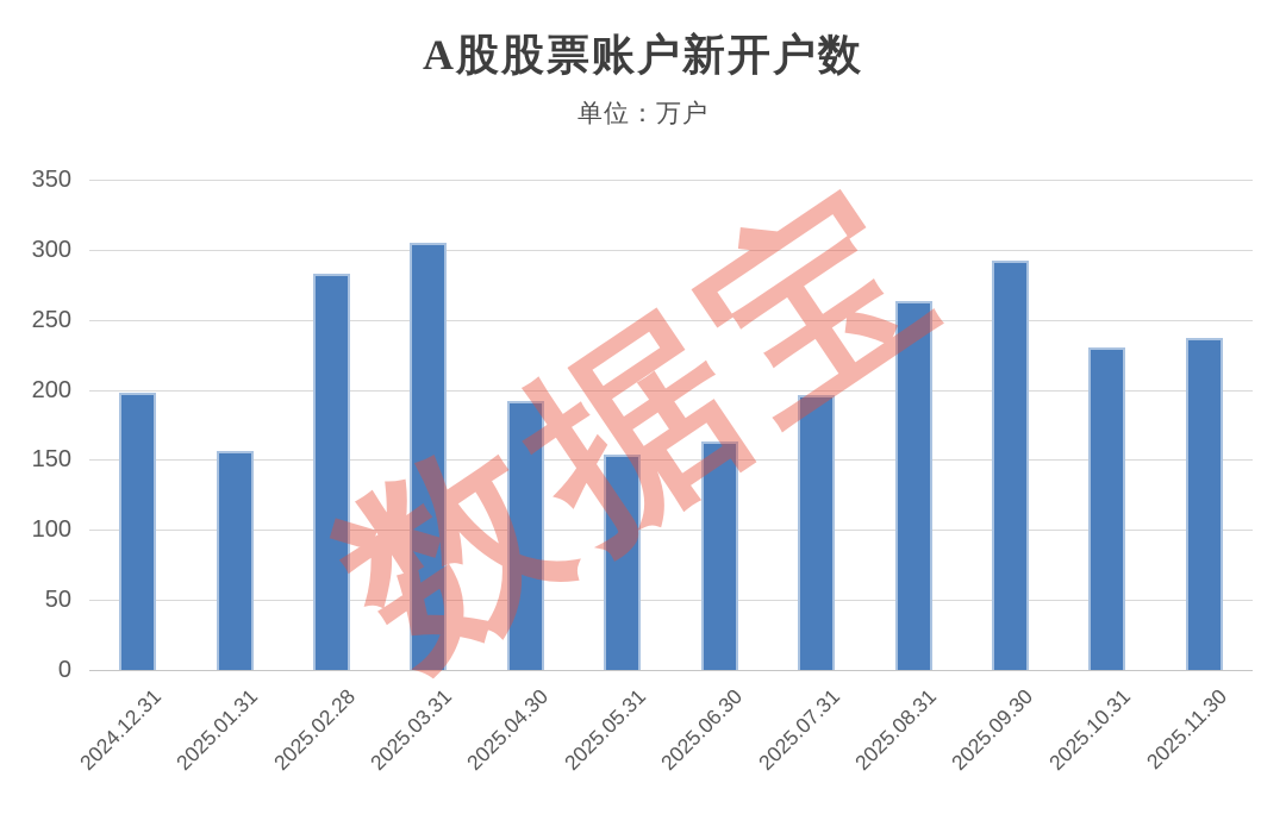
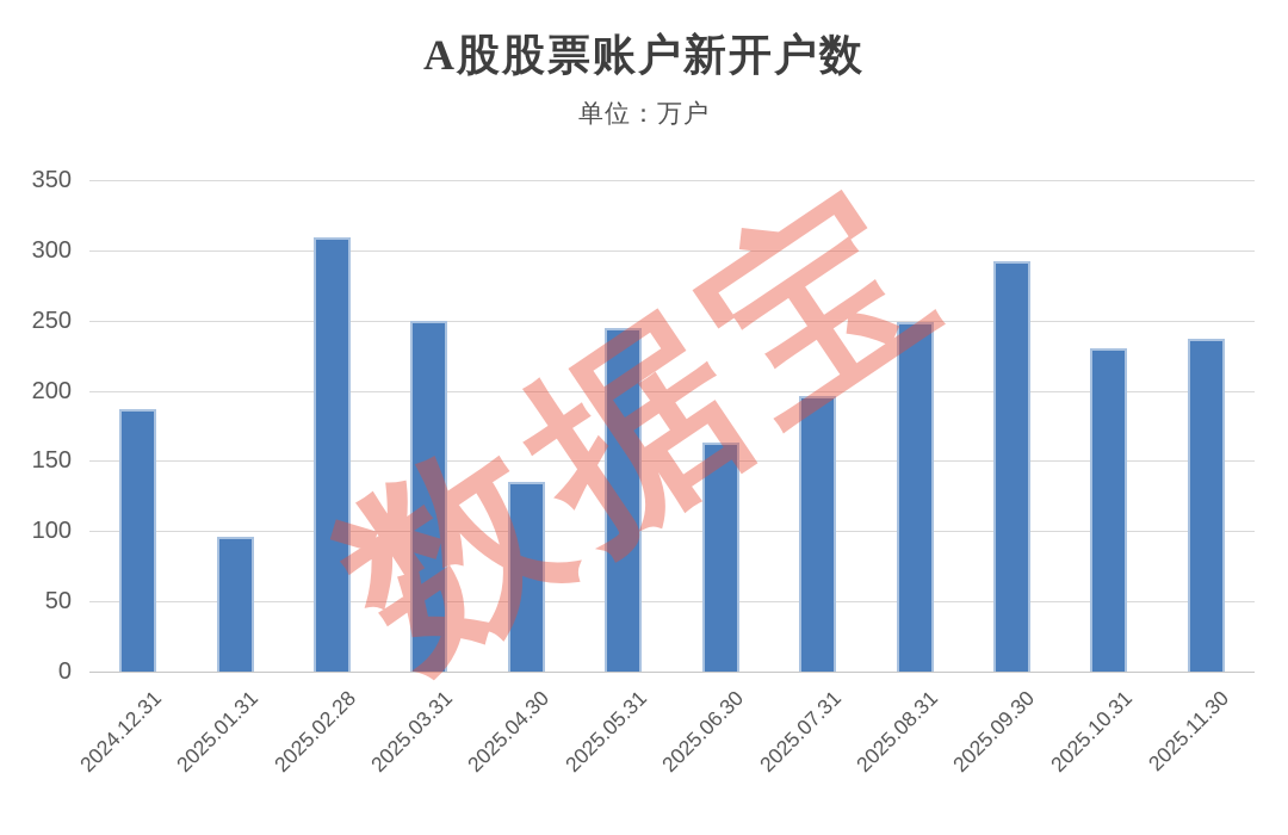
2024.12.31: 198 -> 187
2025.01.31: 156 -> 96
2025.02.28: 283 -> 309
2025.03.31: 305 -> 250
2025.04.30: 192 -> 135
2025.05.31: 154 -> 245
2025.08.31: 263 -> 249
